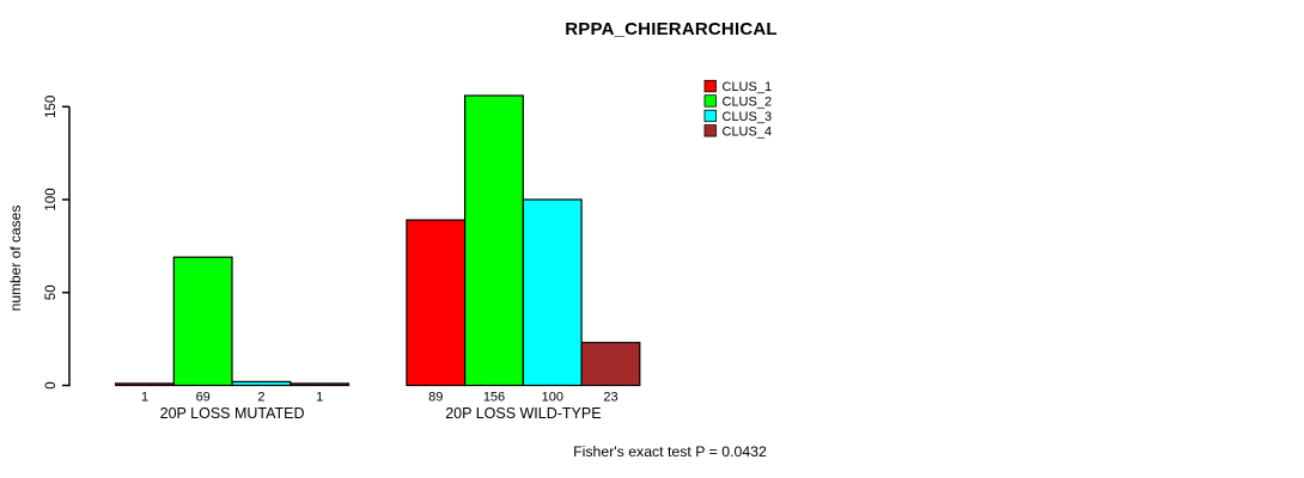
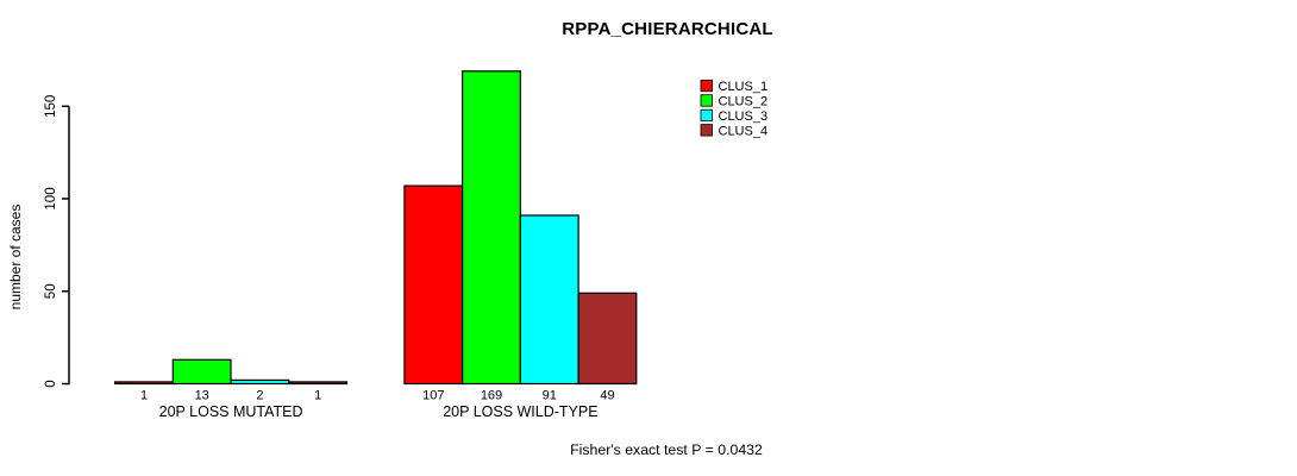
CLUS_2/20P LOSS MUTATED: 69 -> 13
CLUS_1/20P LOSS WILD-TYPE: 89 -> 107
CLUS_2/20P LOSS WILD-TYPE: 156 -> 169
CLUS_3/20P LOSS WILD-TYPE: 100 -> 91
CLUS_4/20P LOSS WILD-TYPE: 23 -> 49
